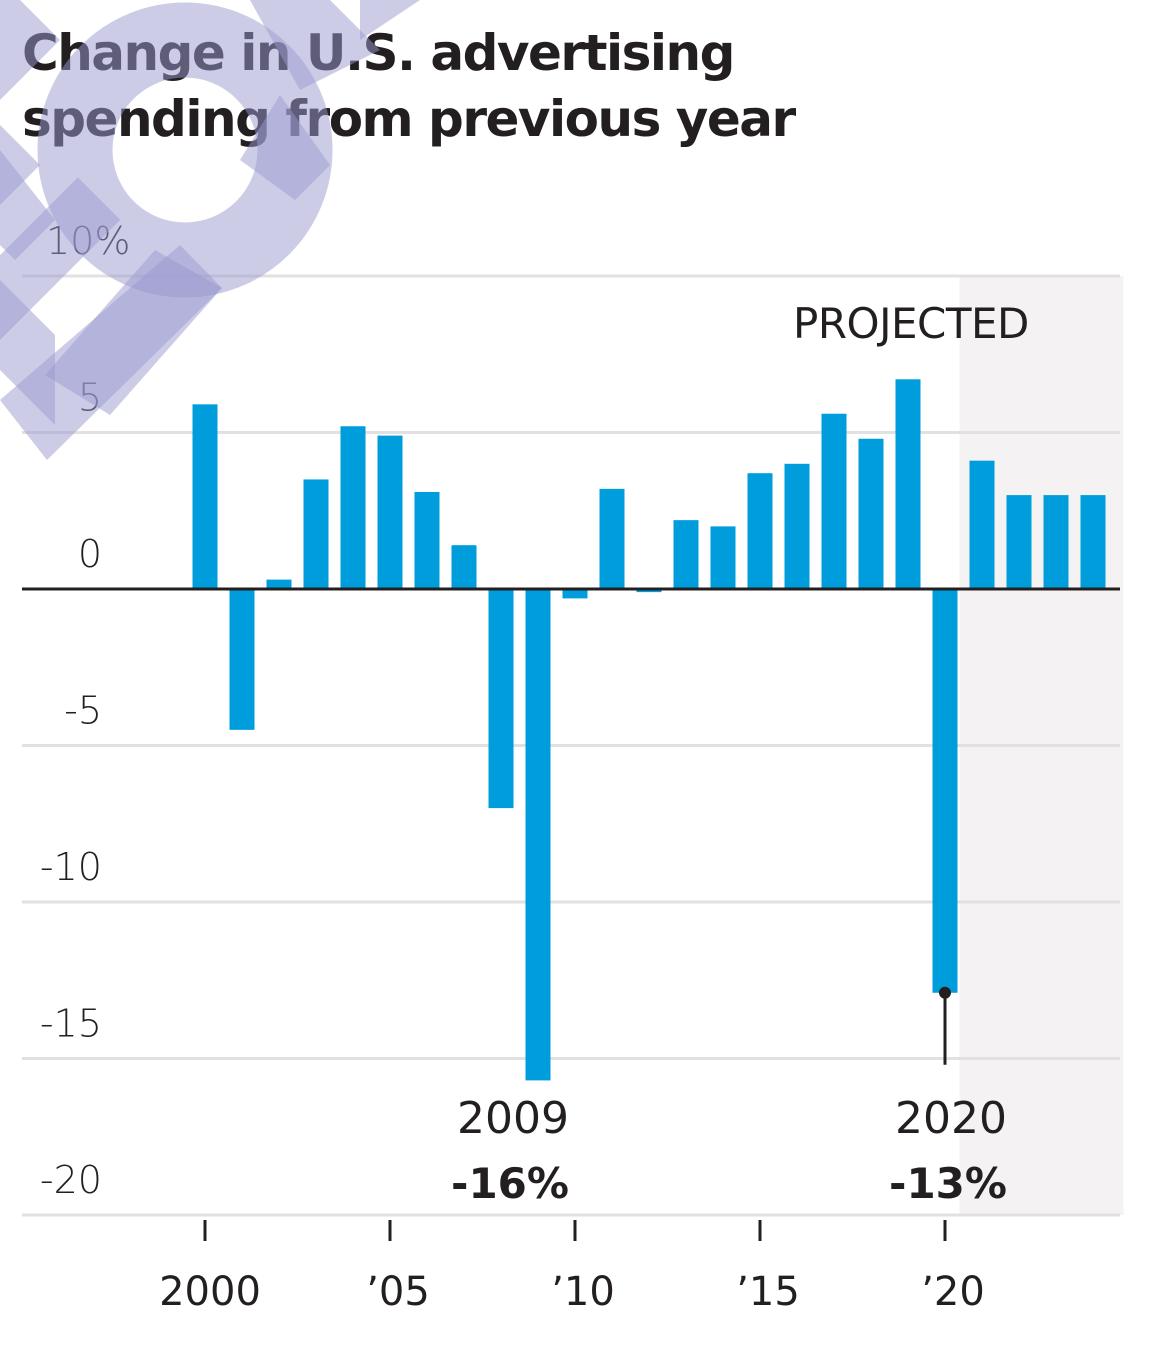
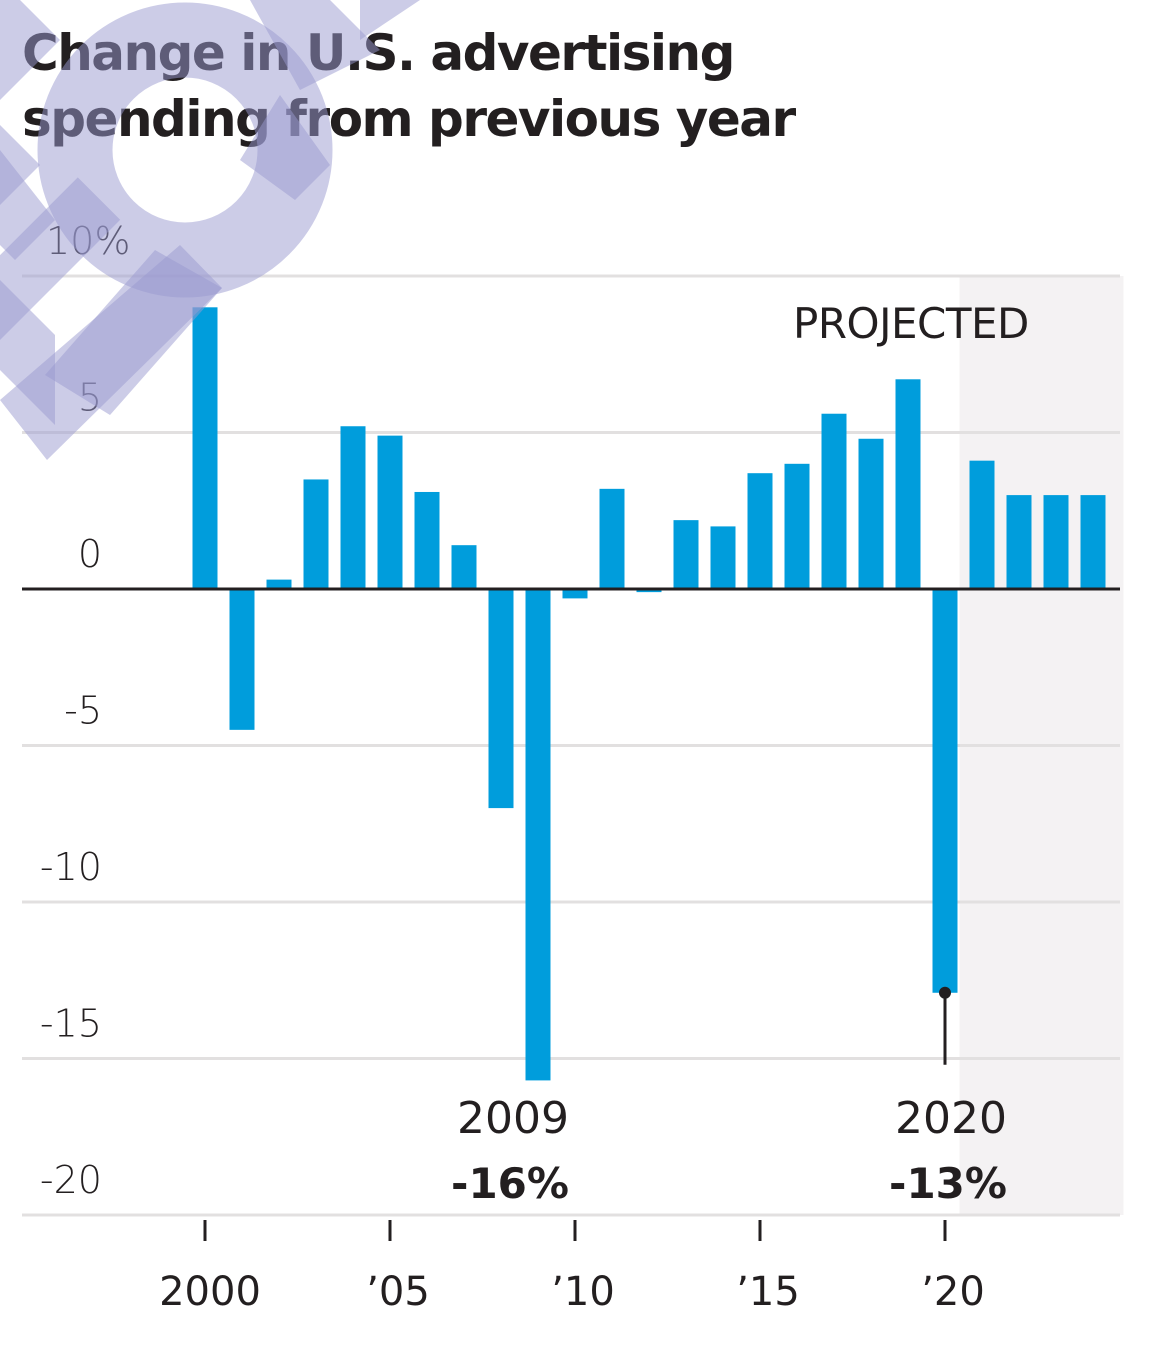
2000: 5.9 -> 9.0
